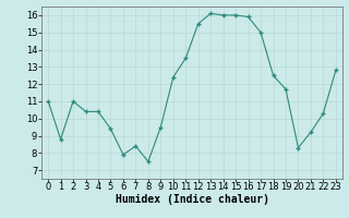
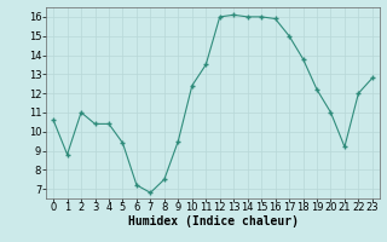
0: 11.0 -> 10.6
6: 7.9 -> 7.2
7: 8.4 -> 6.8
12: 15.5 -> 16.0
18: 12.5 -> 13.8
19: 11.7 -> 12.2
20: 8.3 -> 11.0
22: 10.3 -> 12.0
